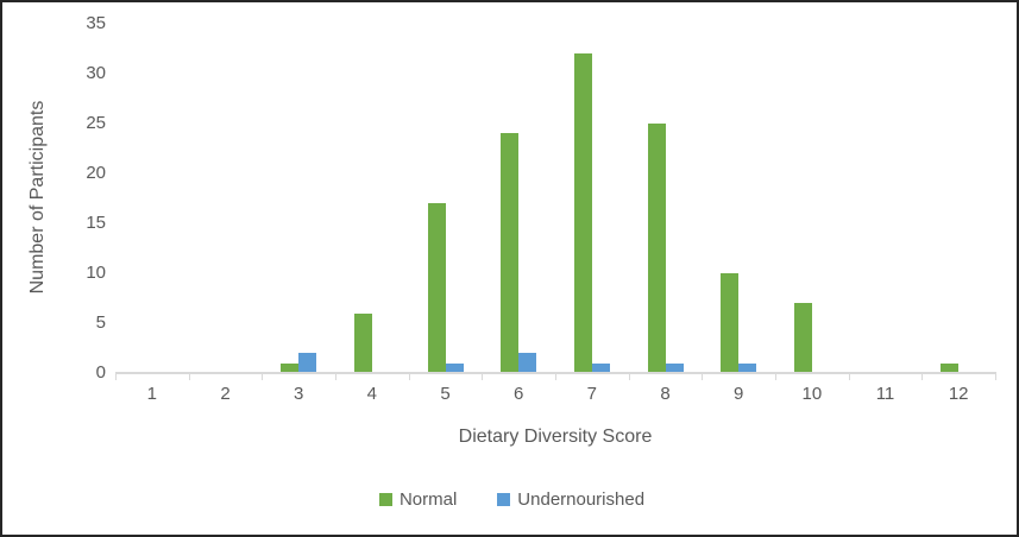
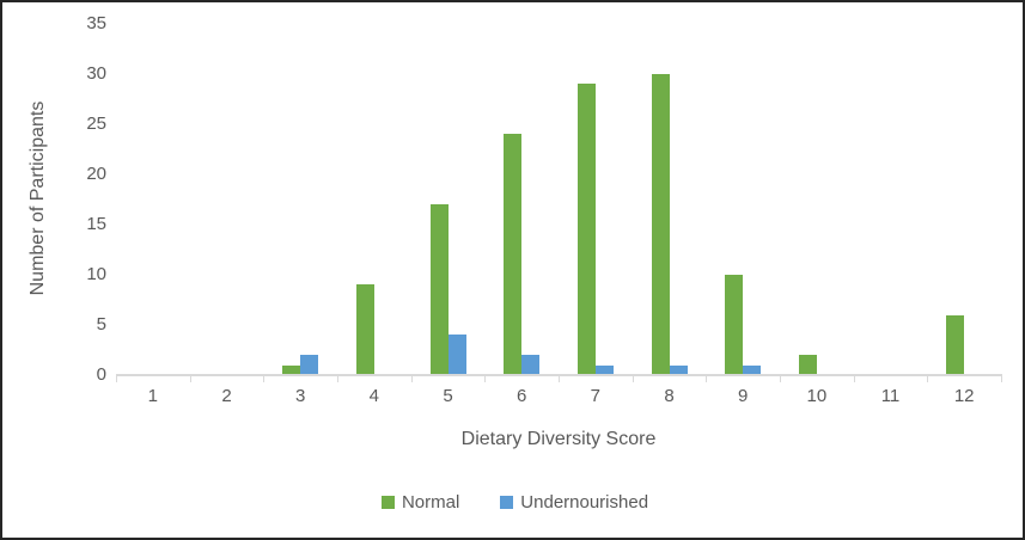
Normal/4: 6 -> 9
Undernourished/5: 1 -> 4
Normal/7: 32 -> 29
Normal/8: 25 -> 30
Normal/10: 7 -> 2
Normal/12: 1 -> 6
